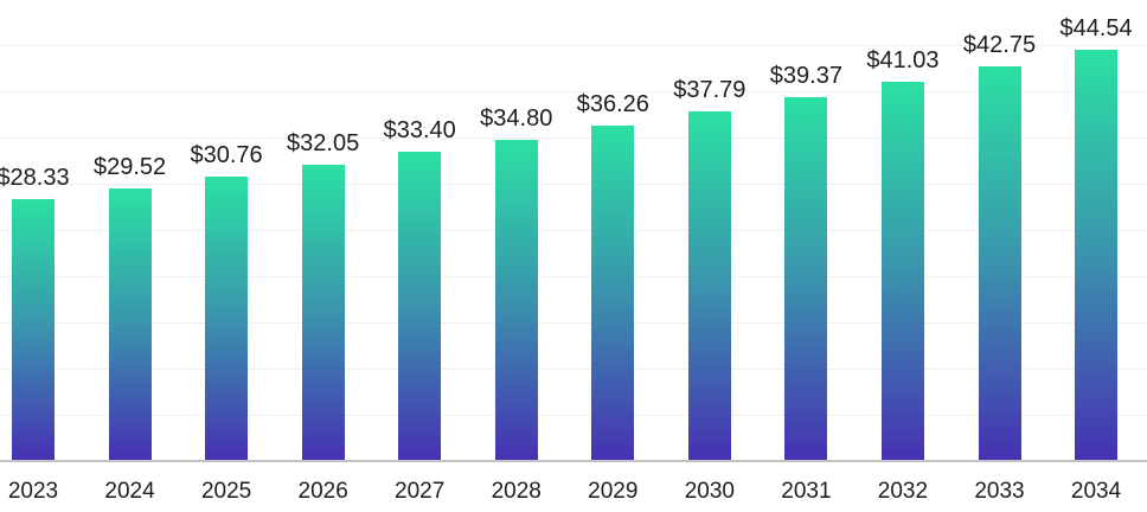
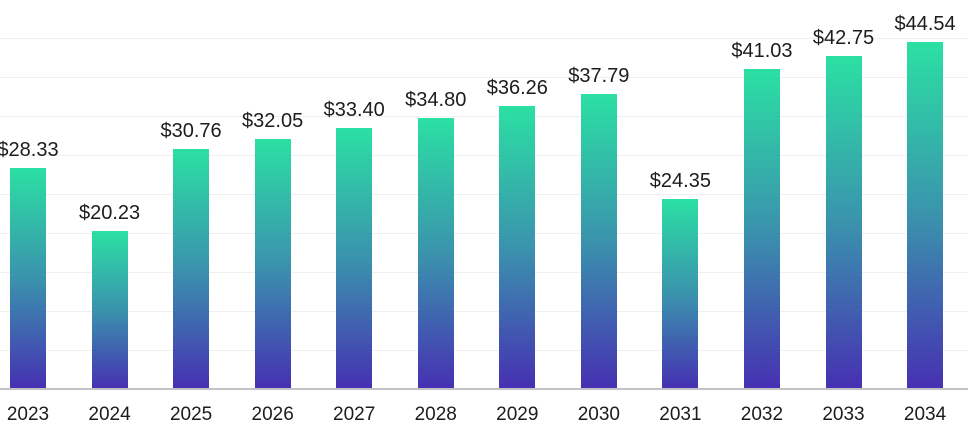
2024: $29.52 -> $20.23
2031: $39.37 -> $24.35
